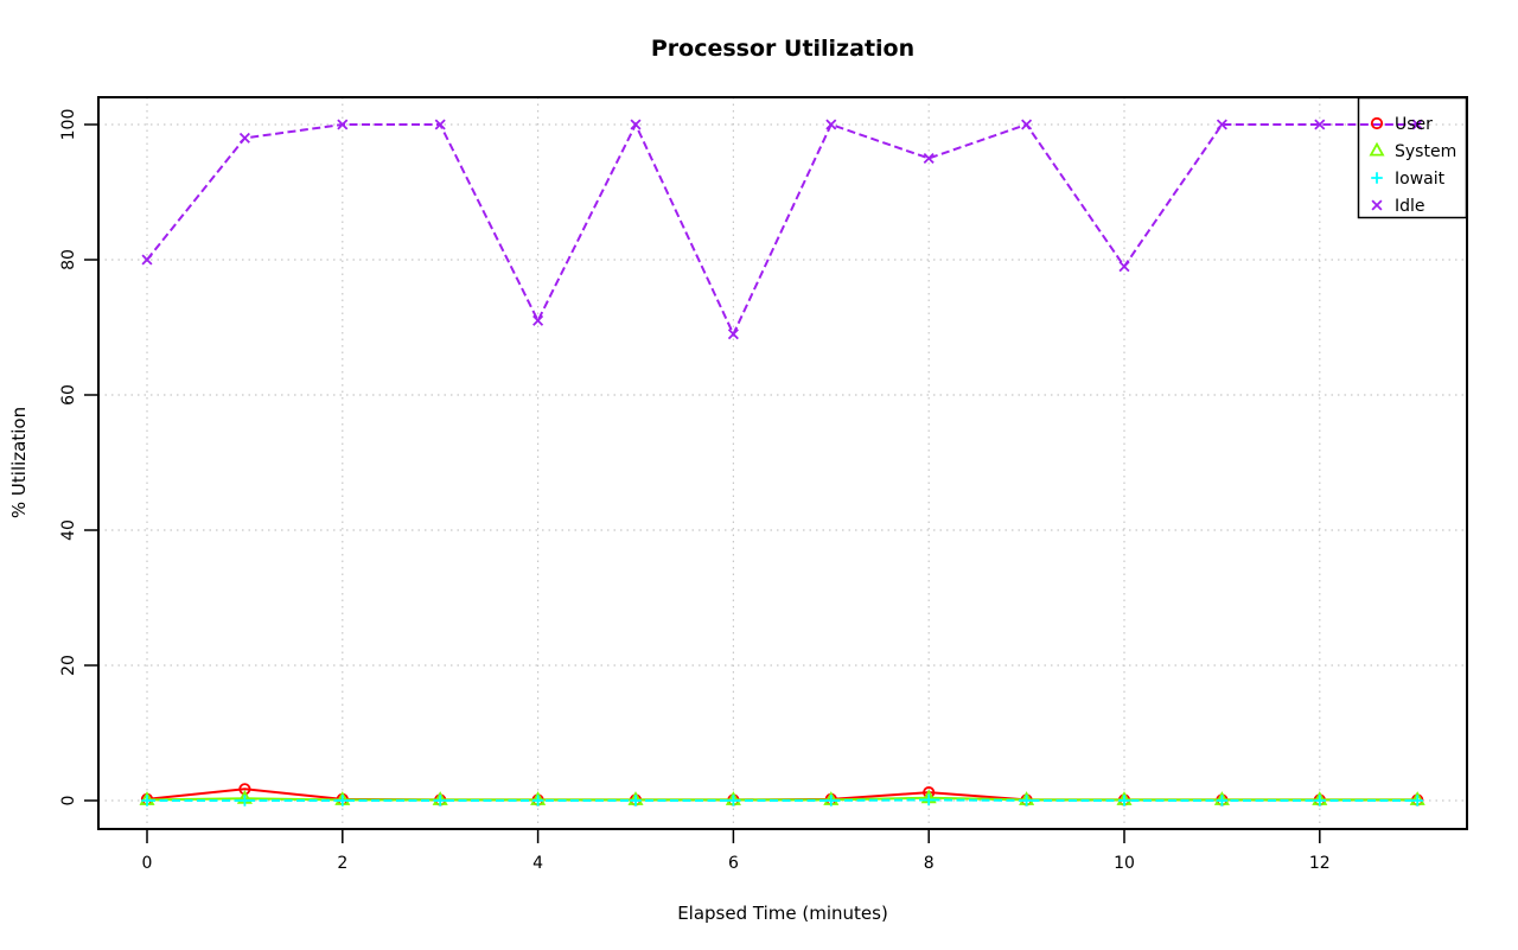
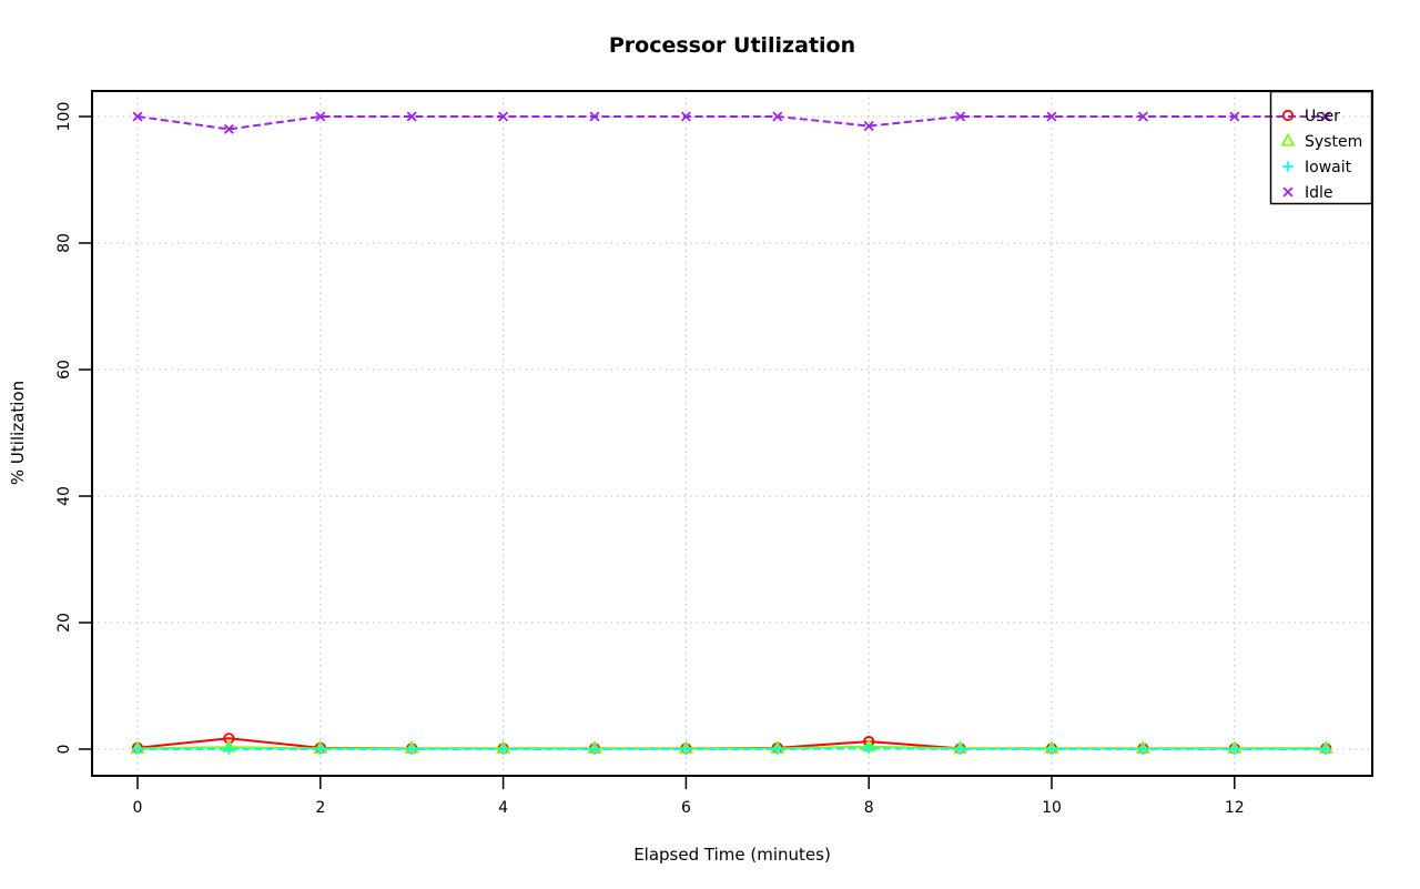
Idle/0: 80 -> 100
Idle/4: 71 -> 100
Idle/6: 69 -> 100
Idle/8: 95 -> 98
Idle/10: 79 -> 100
